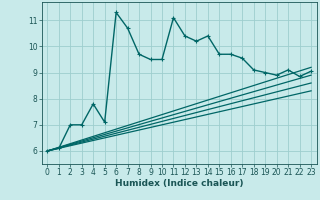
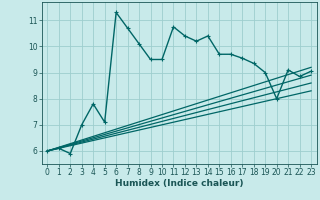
2: 7.00 -> 5.90
8: 9.70 -> 10.10
11: 11.10 -> 10.75
18: 9.10 -> 9.35
20: 8.90 -> 8.00
